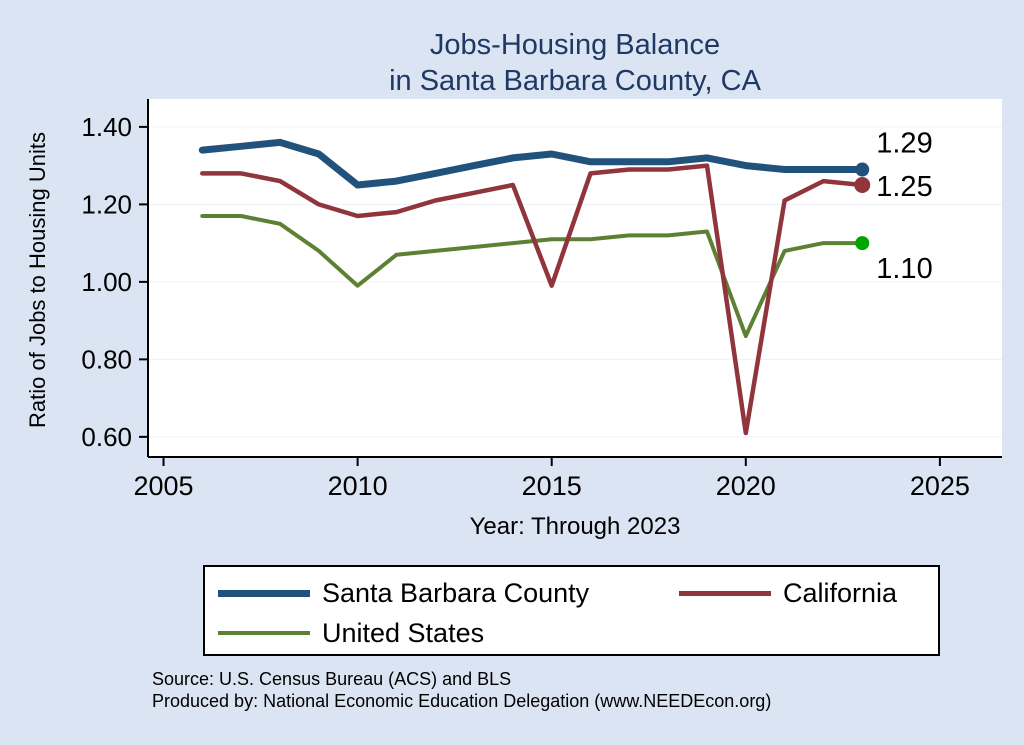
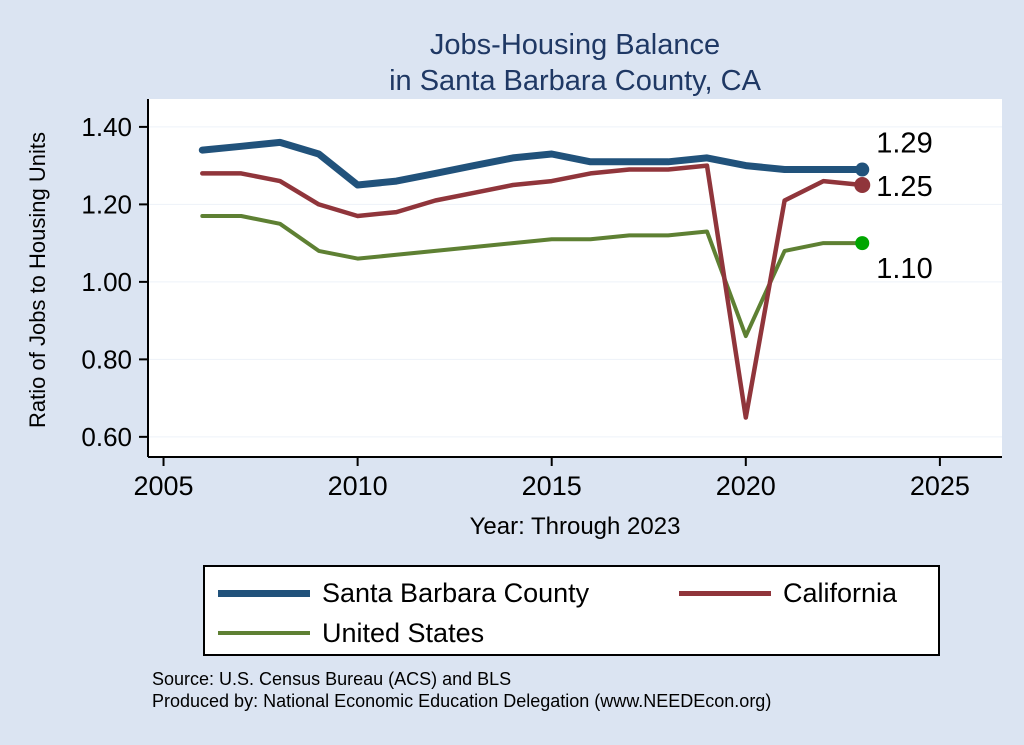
United States/2010: 0.99 -> 1.06
California/2015: 0.99 -> 1.26
California/2020: 0.61 -> 0.65
